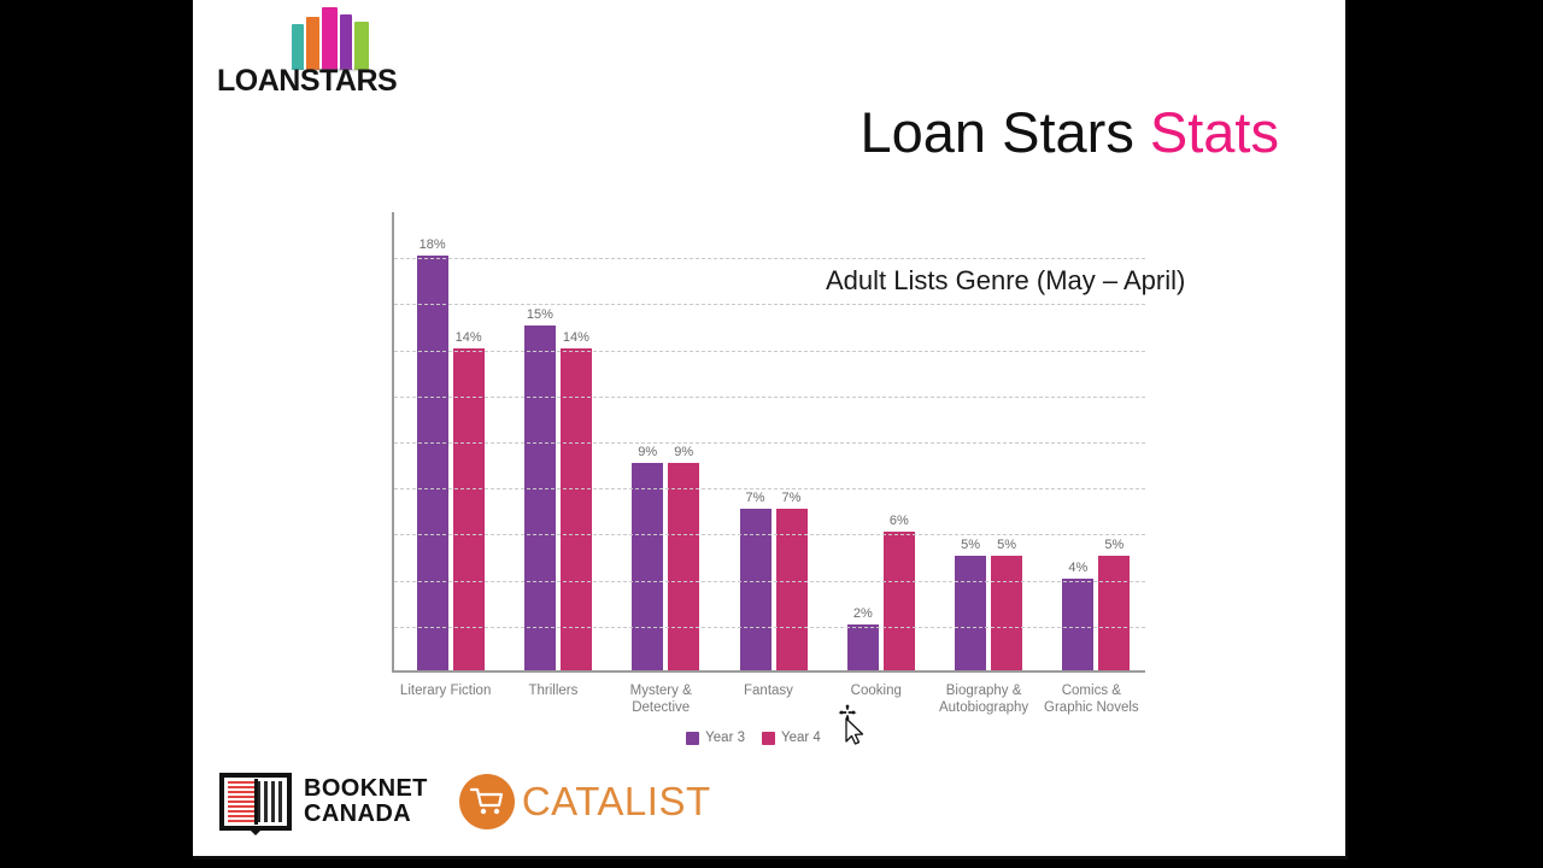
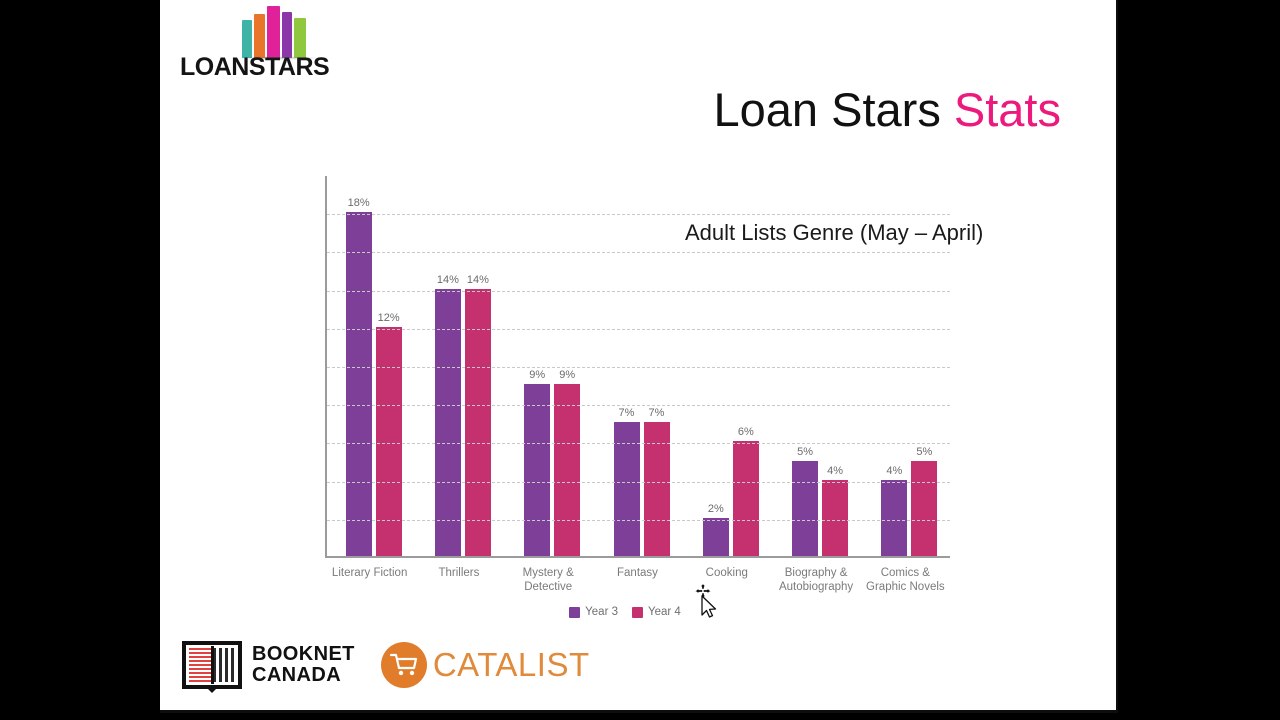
Year 4/Literary Fiction: 14% -> 12%
Year 3/Thrillers: 15% -> 14%
Year 4/Biography & Autobiography: 5% -> 4%
